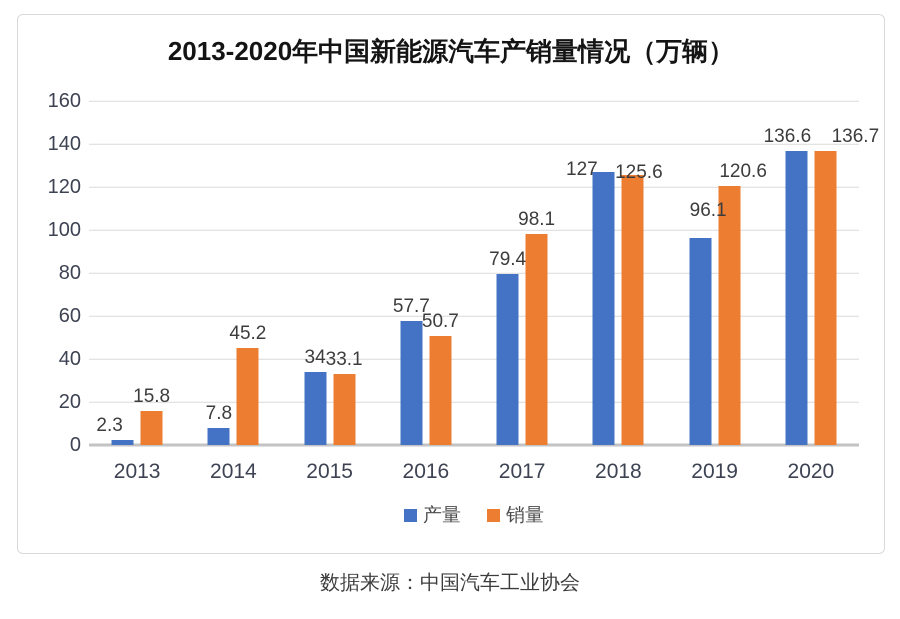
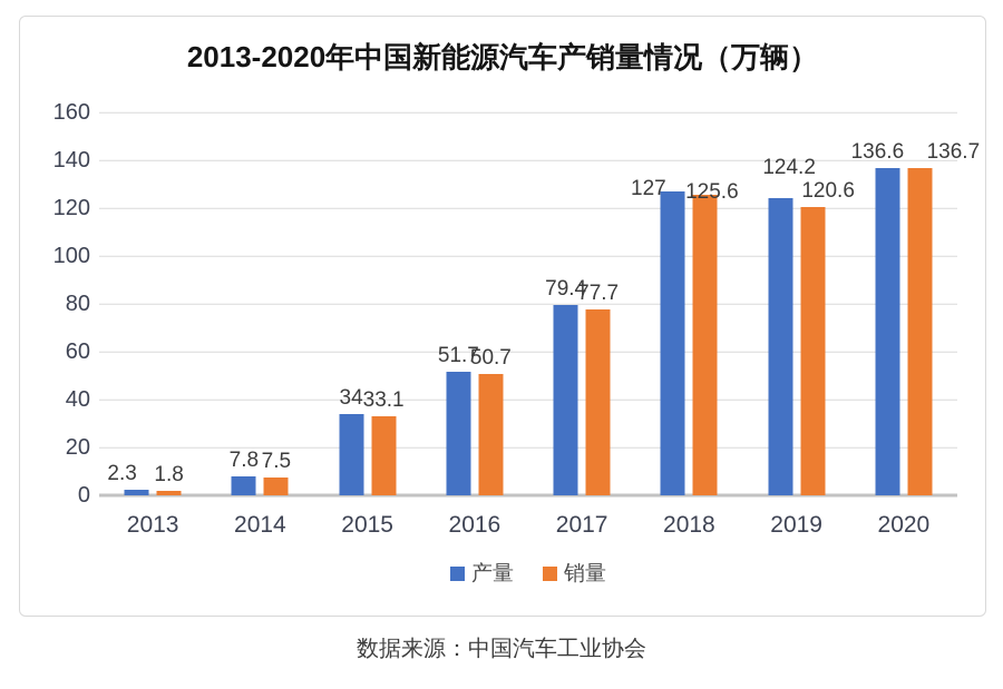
销量/2013: 15.8 -> 1.8
销量/2014: 45.2 -> 7.5
产量/2016: 57.7 -> 51.7
销量/2017: 98.1 -> 77.7
产量/2019: 96.1 -> 124.2
